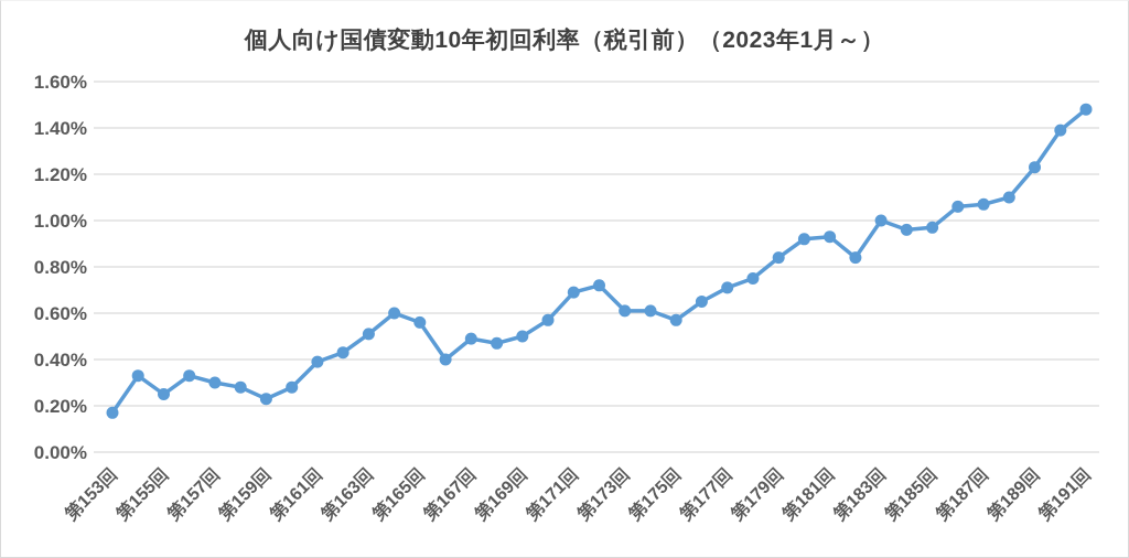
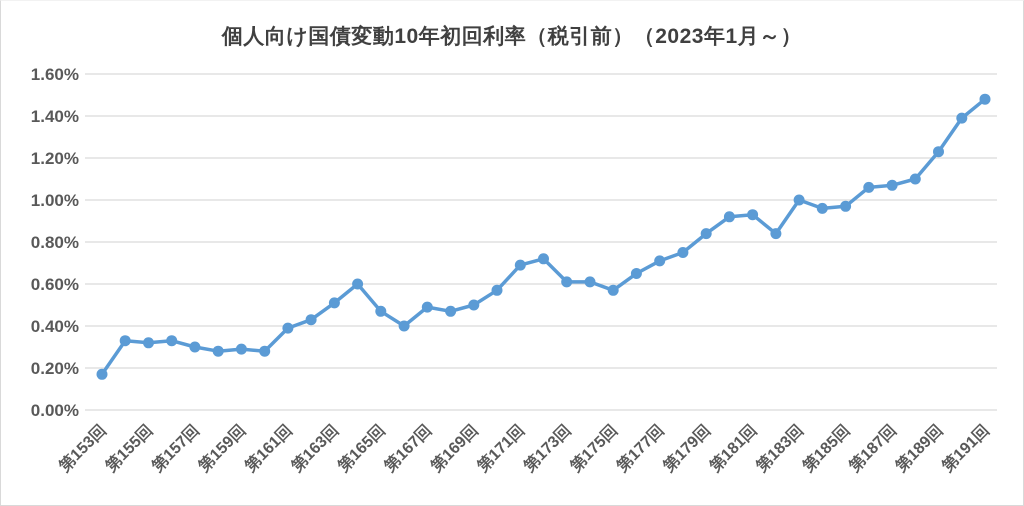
第155回: 0.25% -> 0.32%
第159回: 0.23% -> 0.29%
第165回: 0.56% -> 0.47%
